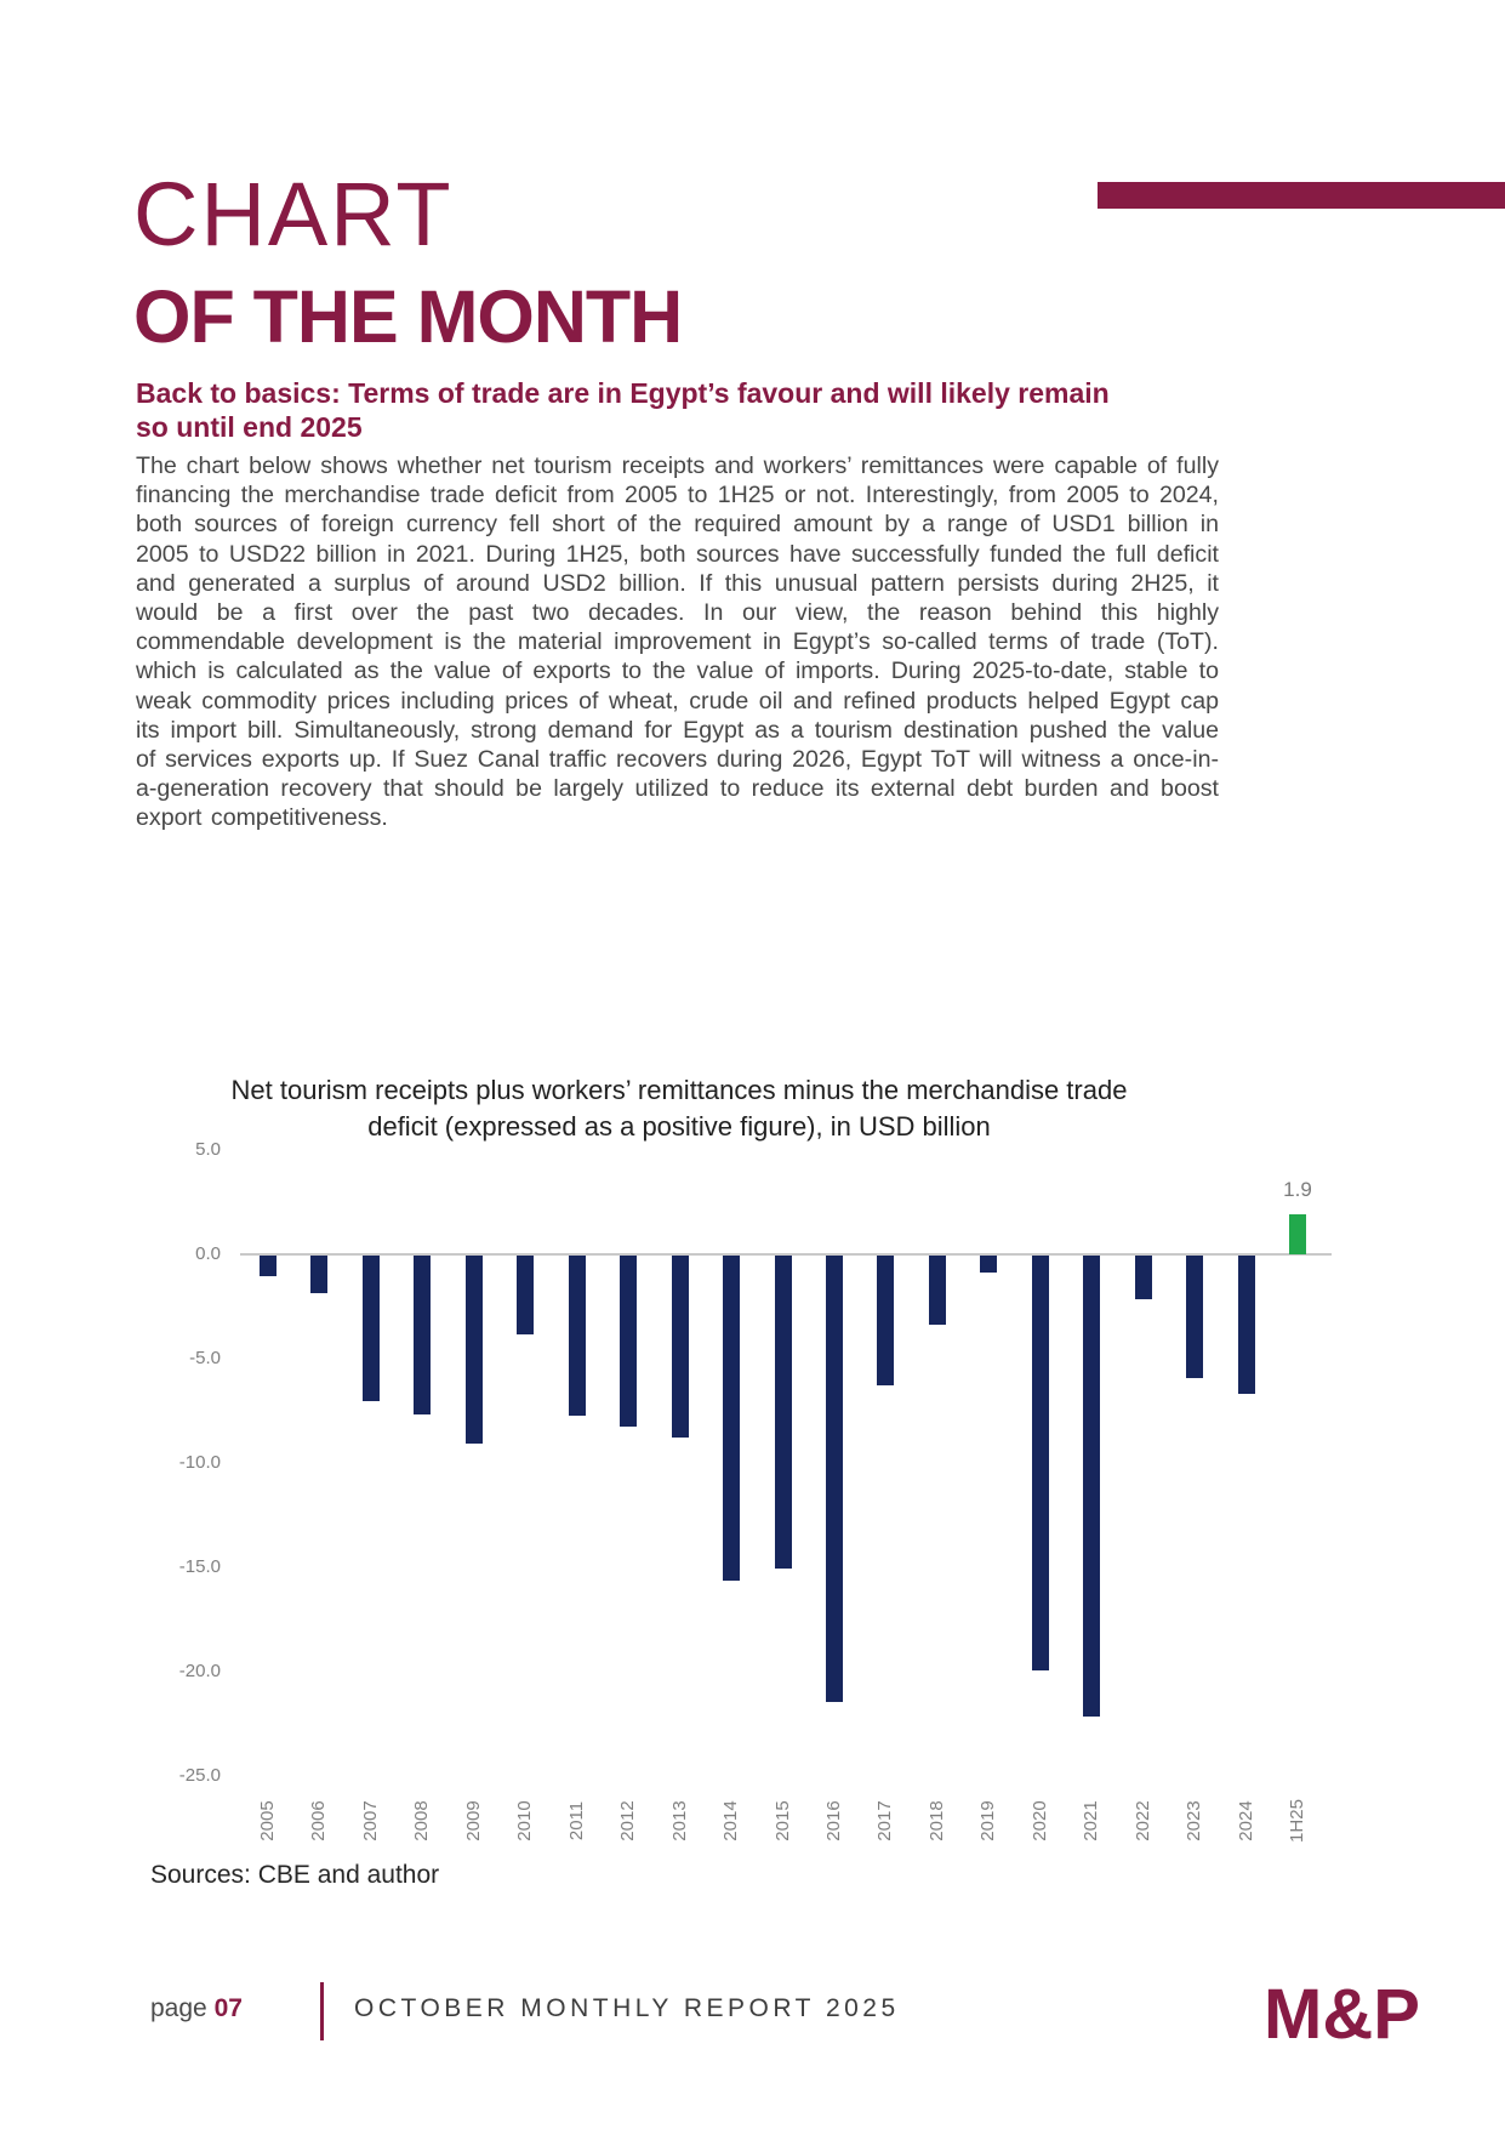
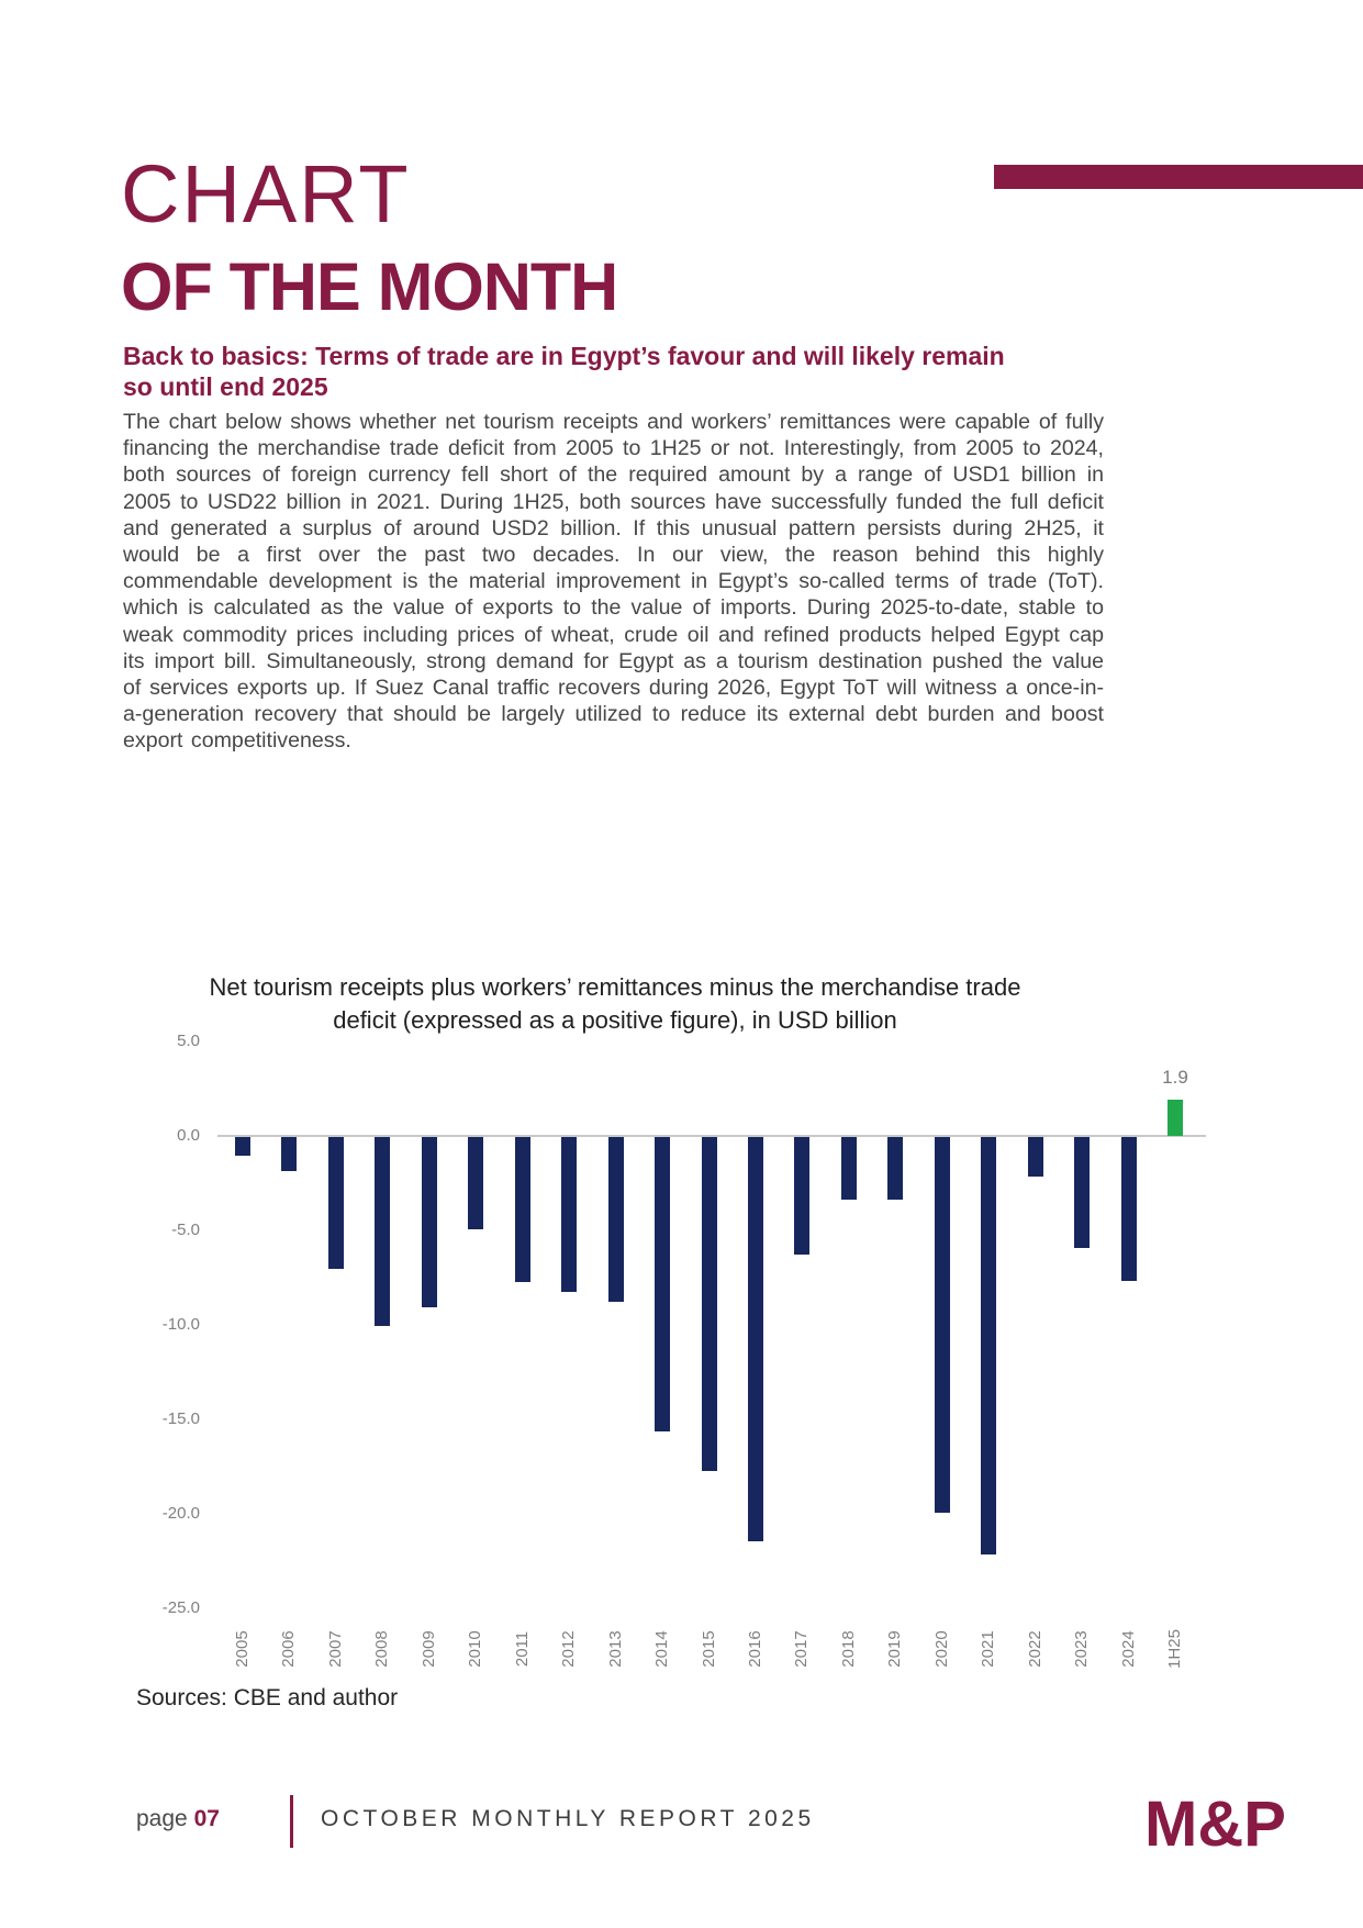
2008: -7.6 -> -10.0
2010: -3.8 -> -4.9
2015: -15.0 -> -17.7
2019: -0.8 -> -3.3
2024: -6.6 -> -7.6
